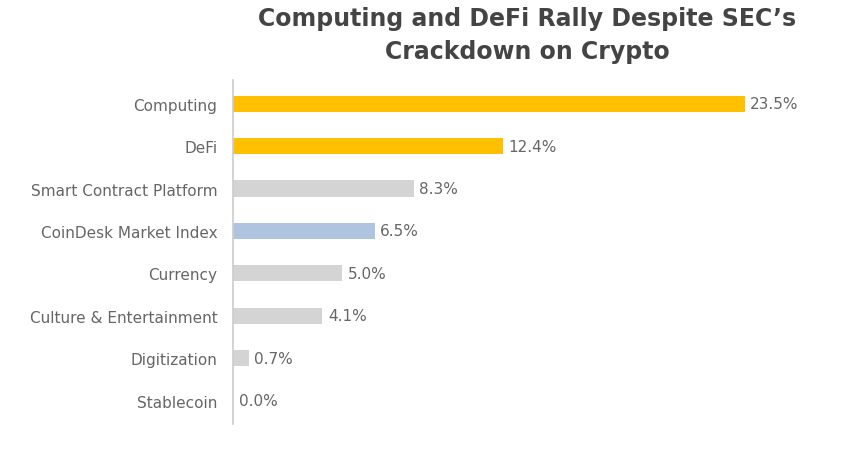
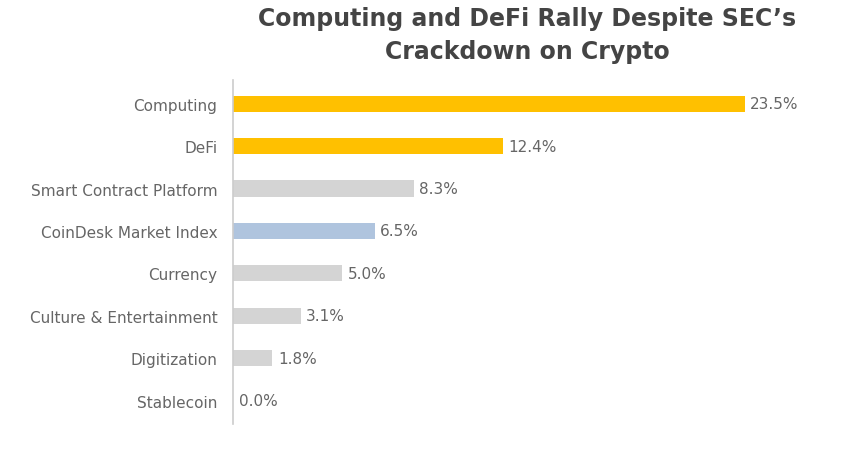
Culture & Entertainment: 4.1% -> 3.1%
Digitization: 0.7% -> 1.8%
